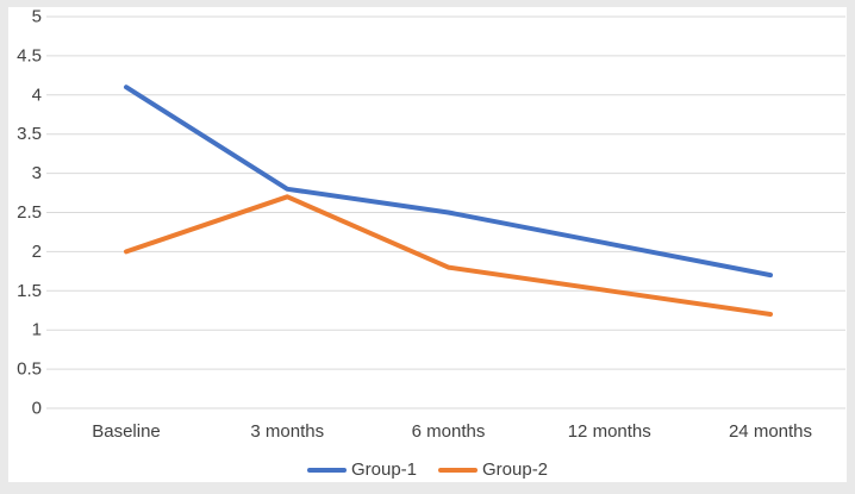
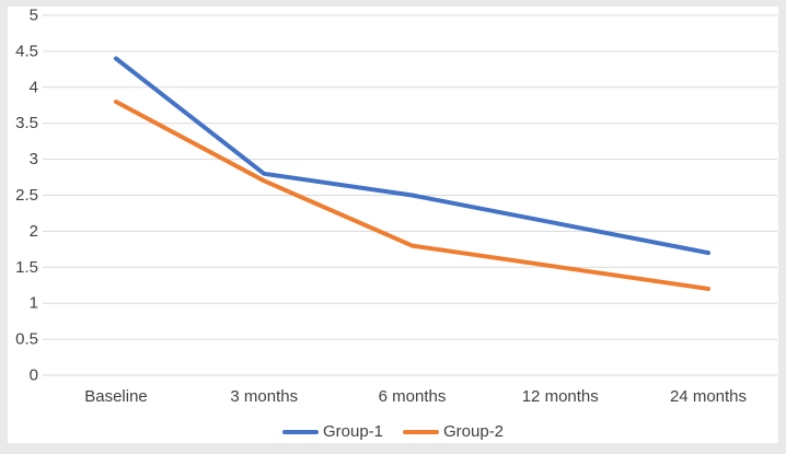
Group-1/Baseline: 4.1 -> 4.4
Group-2/Baseline: 2.0 -> 3.8
